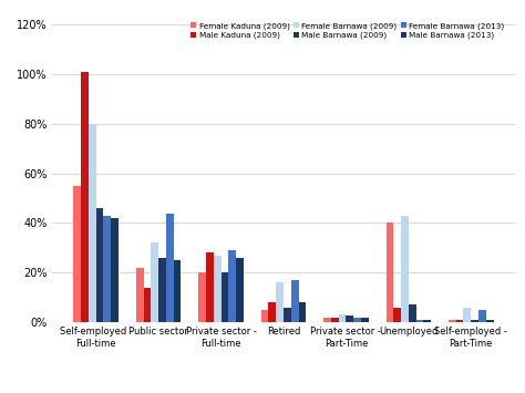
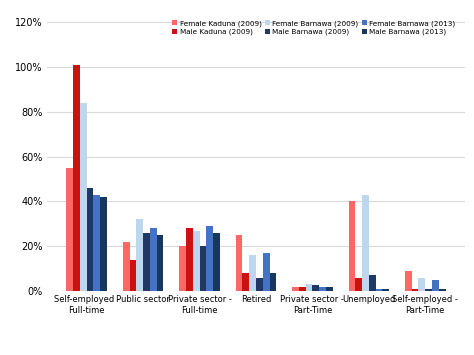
Female Barnawa (2009)/Self-employed - Full-time: 80% -> 84%
Female Barnawa (2013)/Public sector: 44% -> 28%
Female Kaduna (2009)/Retired: 5% -> 25%
Female Kaduna (2009)/Self-employed - Part-Time: 1% -> 9%
